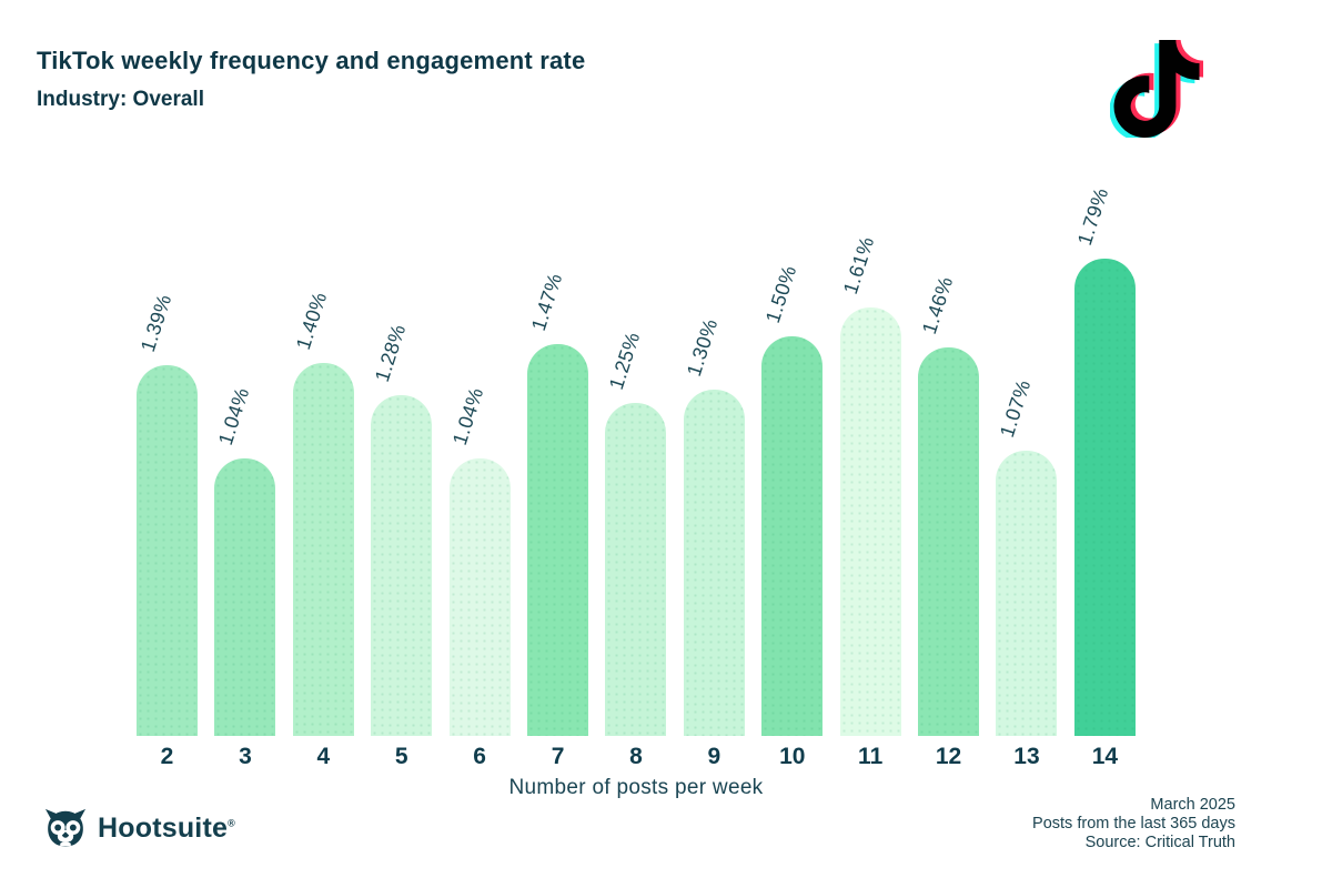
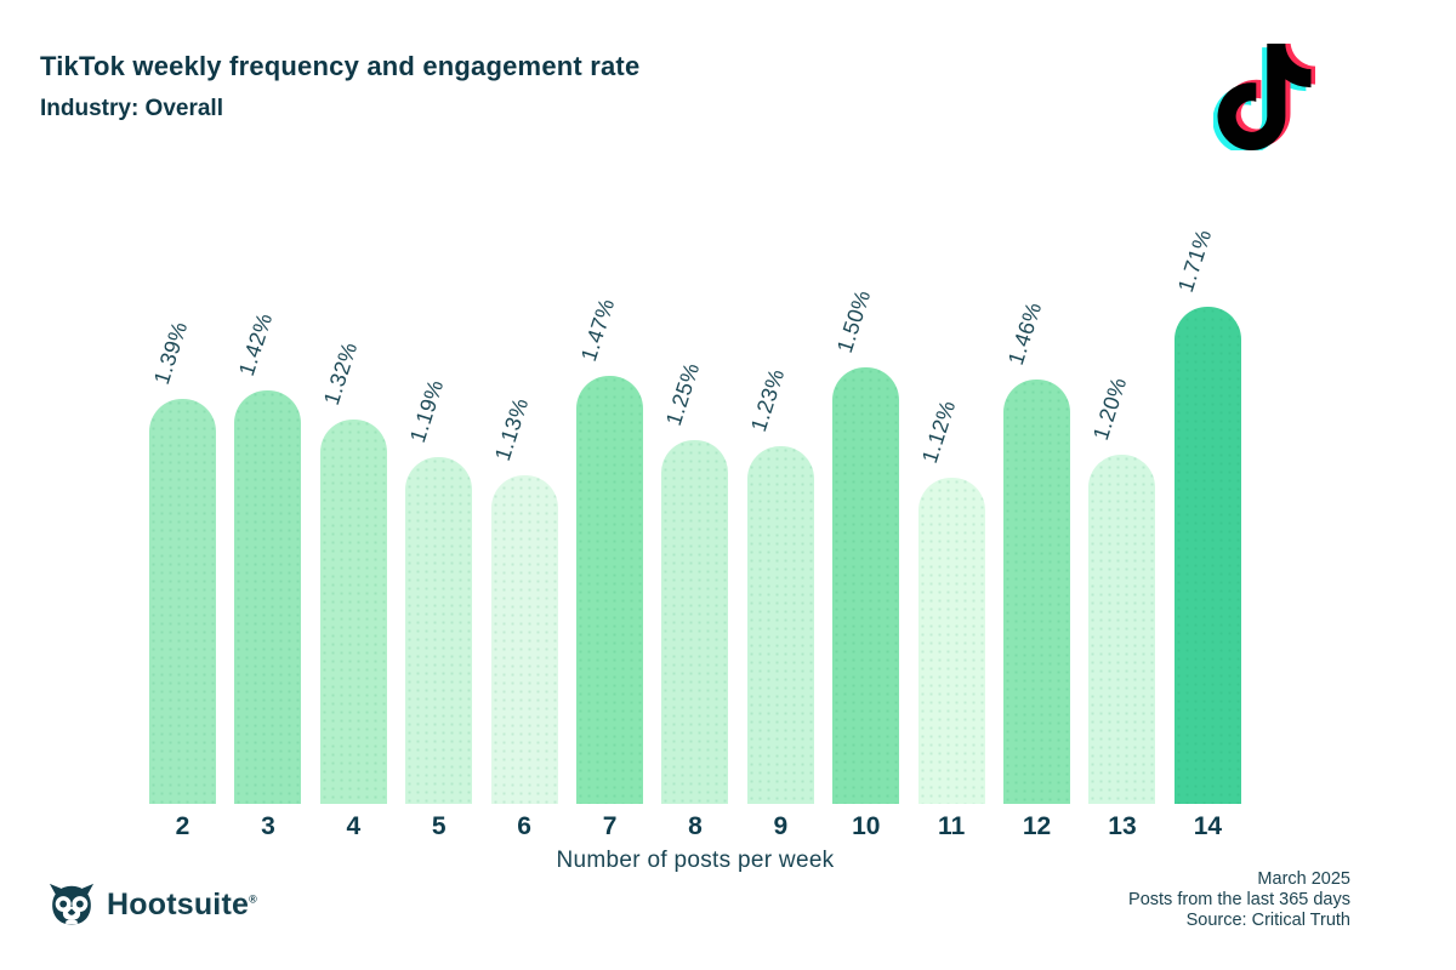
3: 1.04% -> 1.42%
4: 1.40% -> 1.32%
5: 1.28% -> 1.19%
6: 1.04% -> 1.13%
9: 1.30% -> 1.23%
11: 1.61% -> 1.12%
13: 1.07% -> 1.20%
14: 1.79% -> 1.71%
